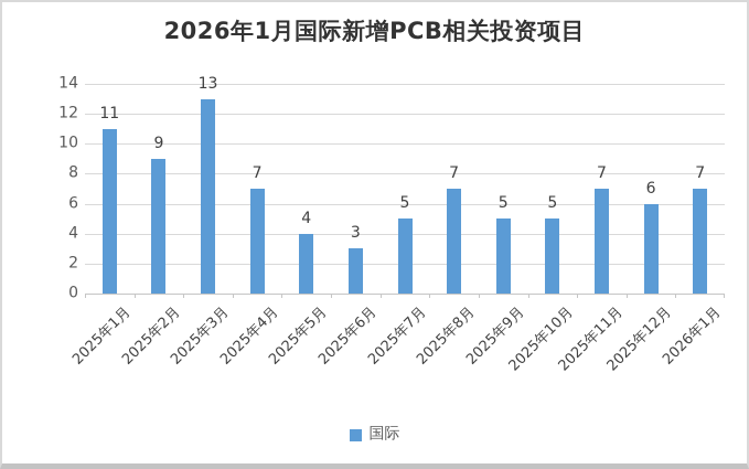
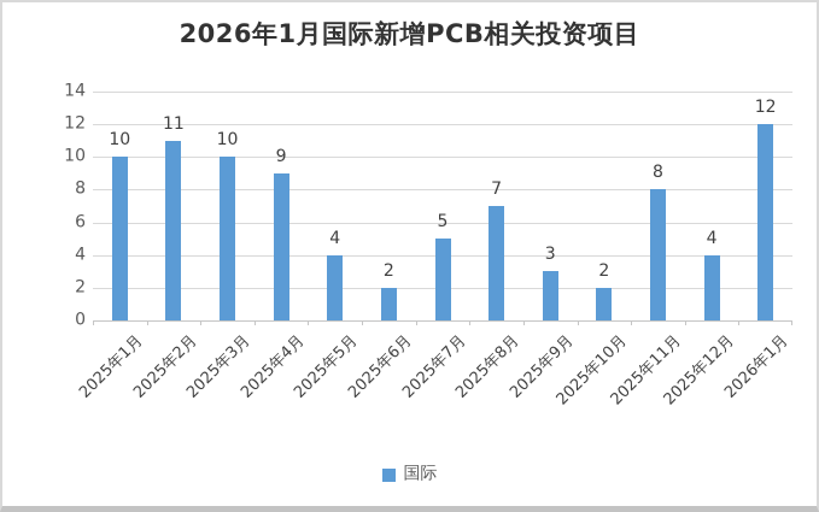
2025年1月: 11 -> 10
2025年2月: 9 -> 11
2025年3月: 13 -> 10
2025年4月: 7 -> 9
2025年6月: 3 -> 2
2025年9月: 5 -> 3
2025年10月: 5 -> 2
2025年11月: 7 -> 8
2025年12月: 6 -> 4
2026年1月: 7 -> 12
